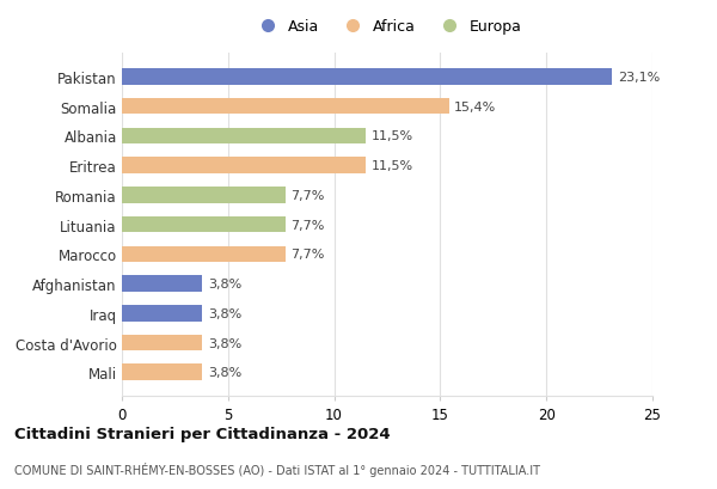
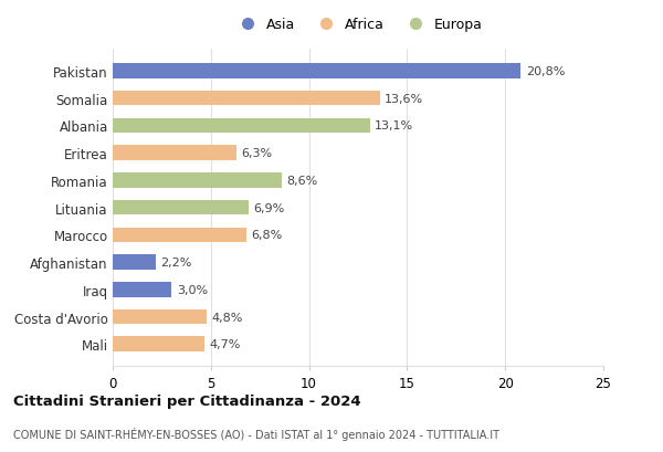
Pakistan: 23,1% -> 20,8%
Somalia: 15,4% -> 13,6%
Albania: 11,5% -> 13,1%
Eritrea: 11,5% -> 6,3%
Romania: 7,7% -> 8,6%
Lituania: 7,7% -> 6,9%
Marocco: 7,7% -> 6,8%
Afghanistan: 3,8% -> 2,2%
Iraq: 3,8% -> 3,0%
Costa d'Avorio: 3,8% -> 4,8%
Mali: 3,8% -> 4,7%
